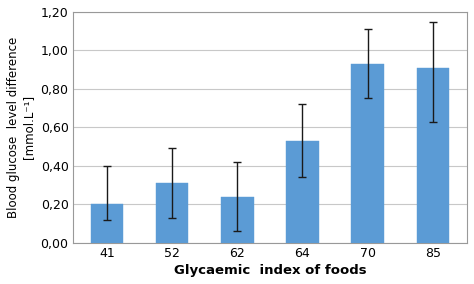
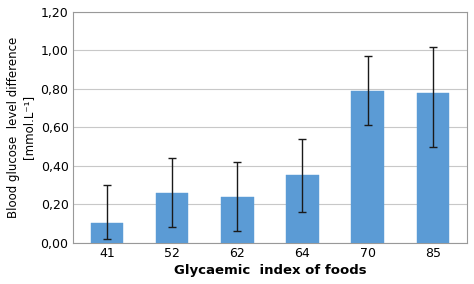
41: 0,20 -> 0,10
52: 0,31 -> 0,26
64: 0,53 -> 0,35
70: 0,93 -> 0,79
85: 0,91 -> 0,78
